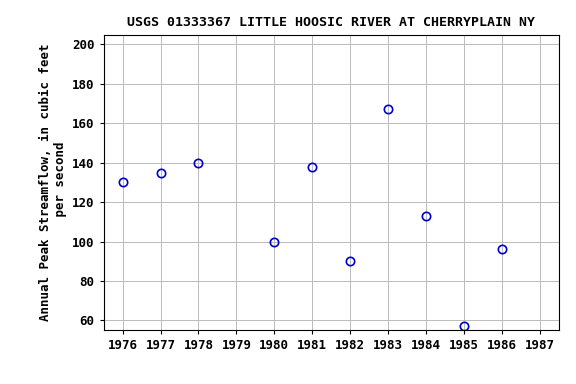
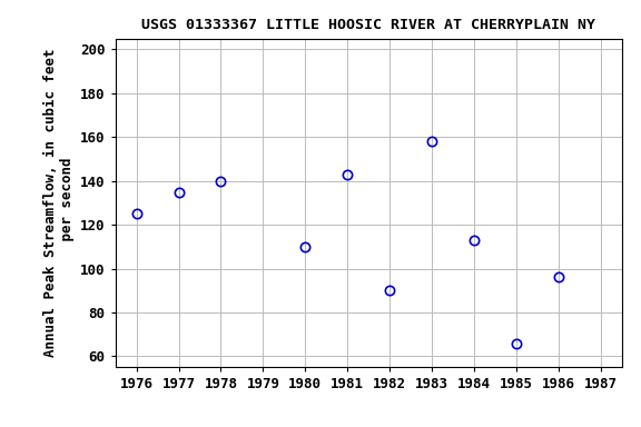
1976: 130 -> 125
1980: 100 -> 110
1981: 138 -> 143
1983: 167 -> 158
1985: 57 -> 66
